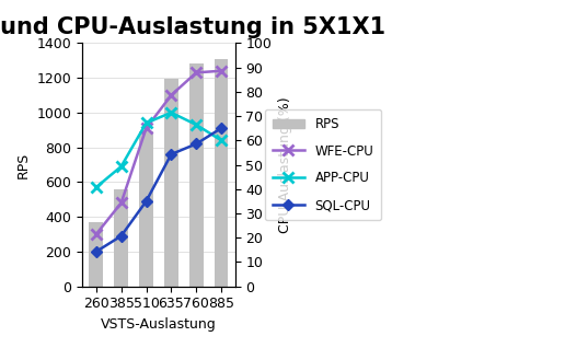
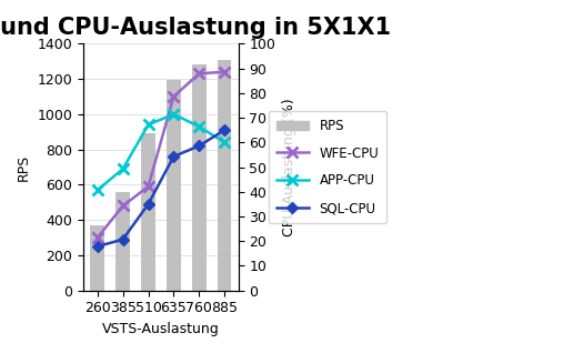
SQL-CPU/260: 200 -> 250
WFE-CPU/510: 910 -> 590
